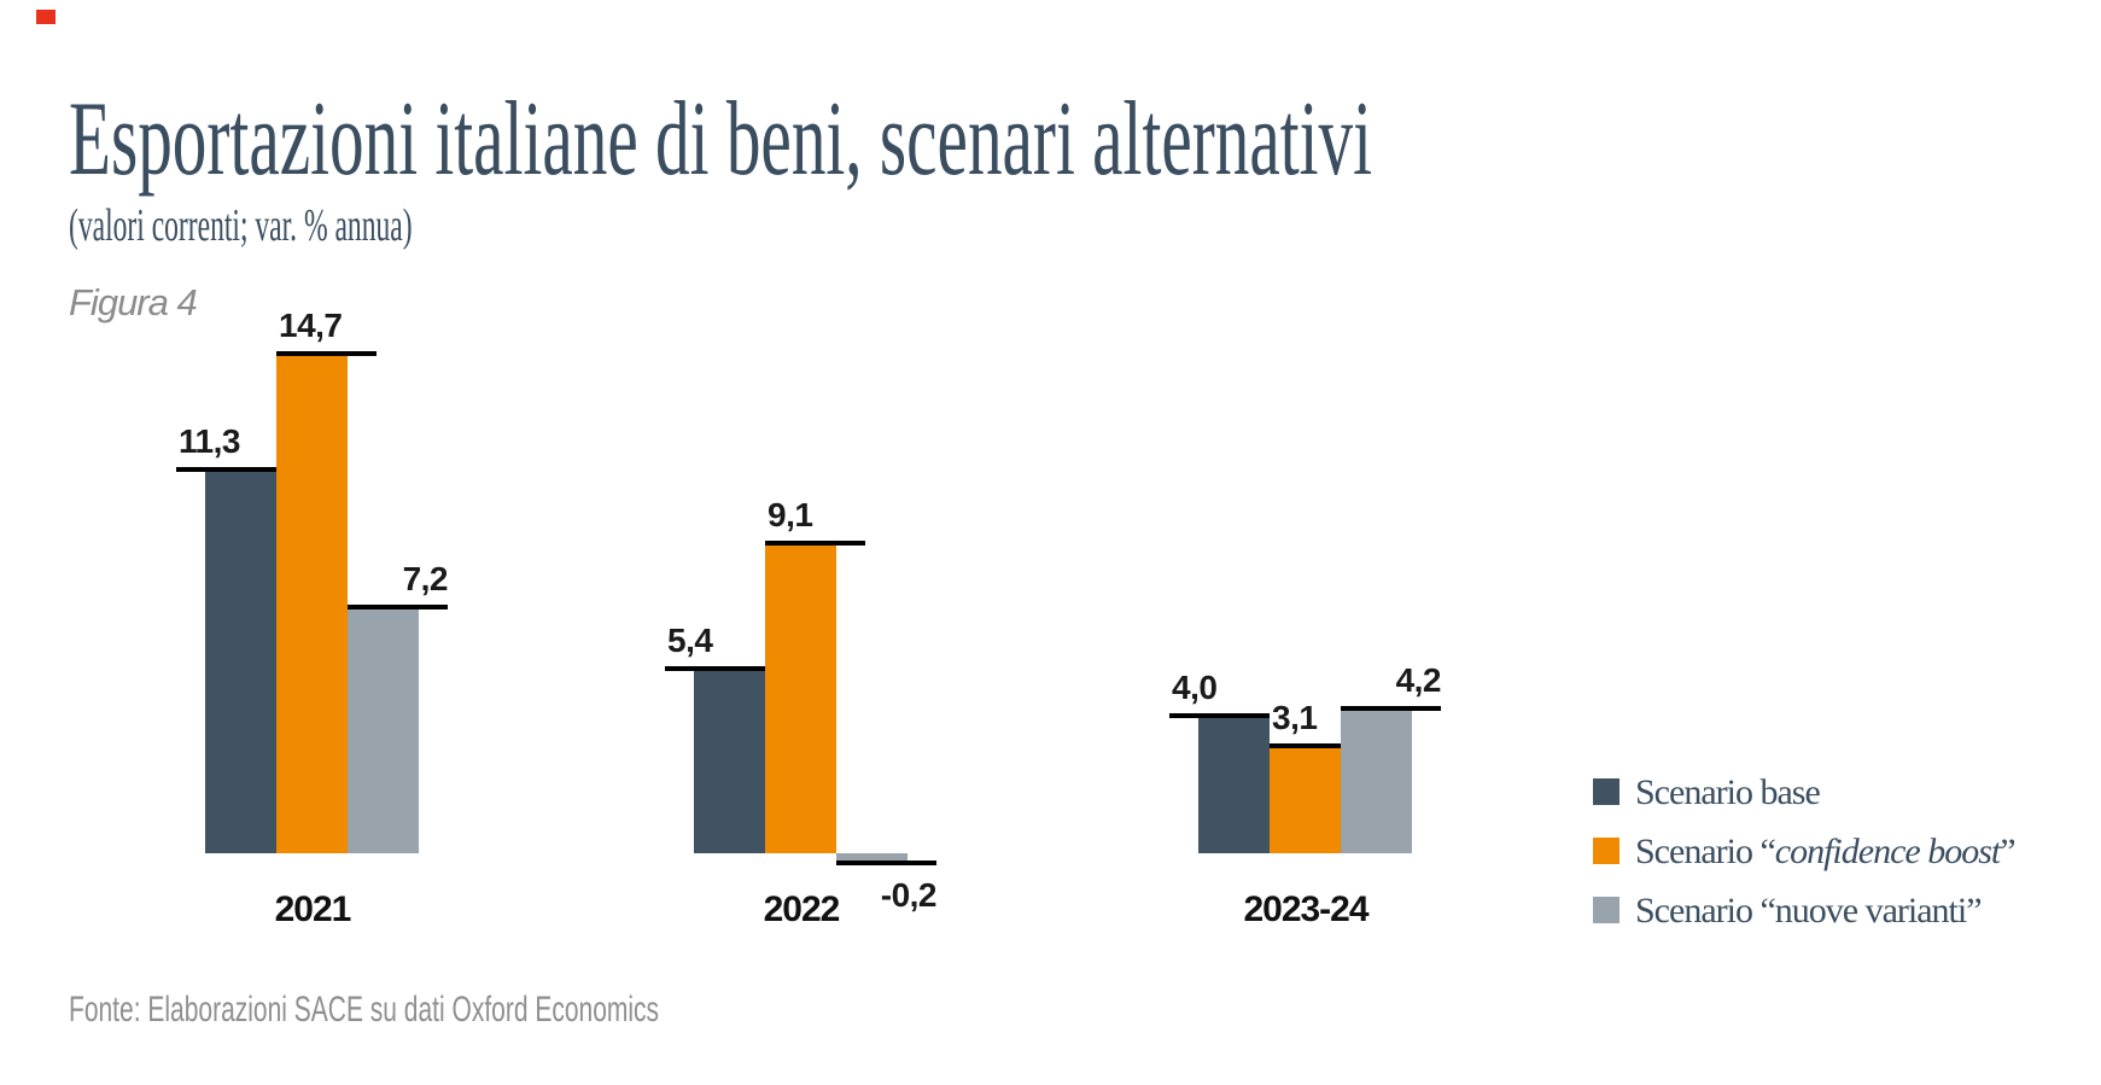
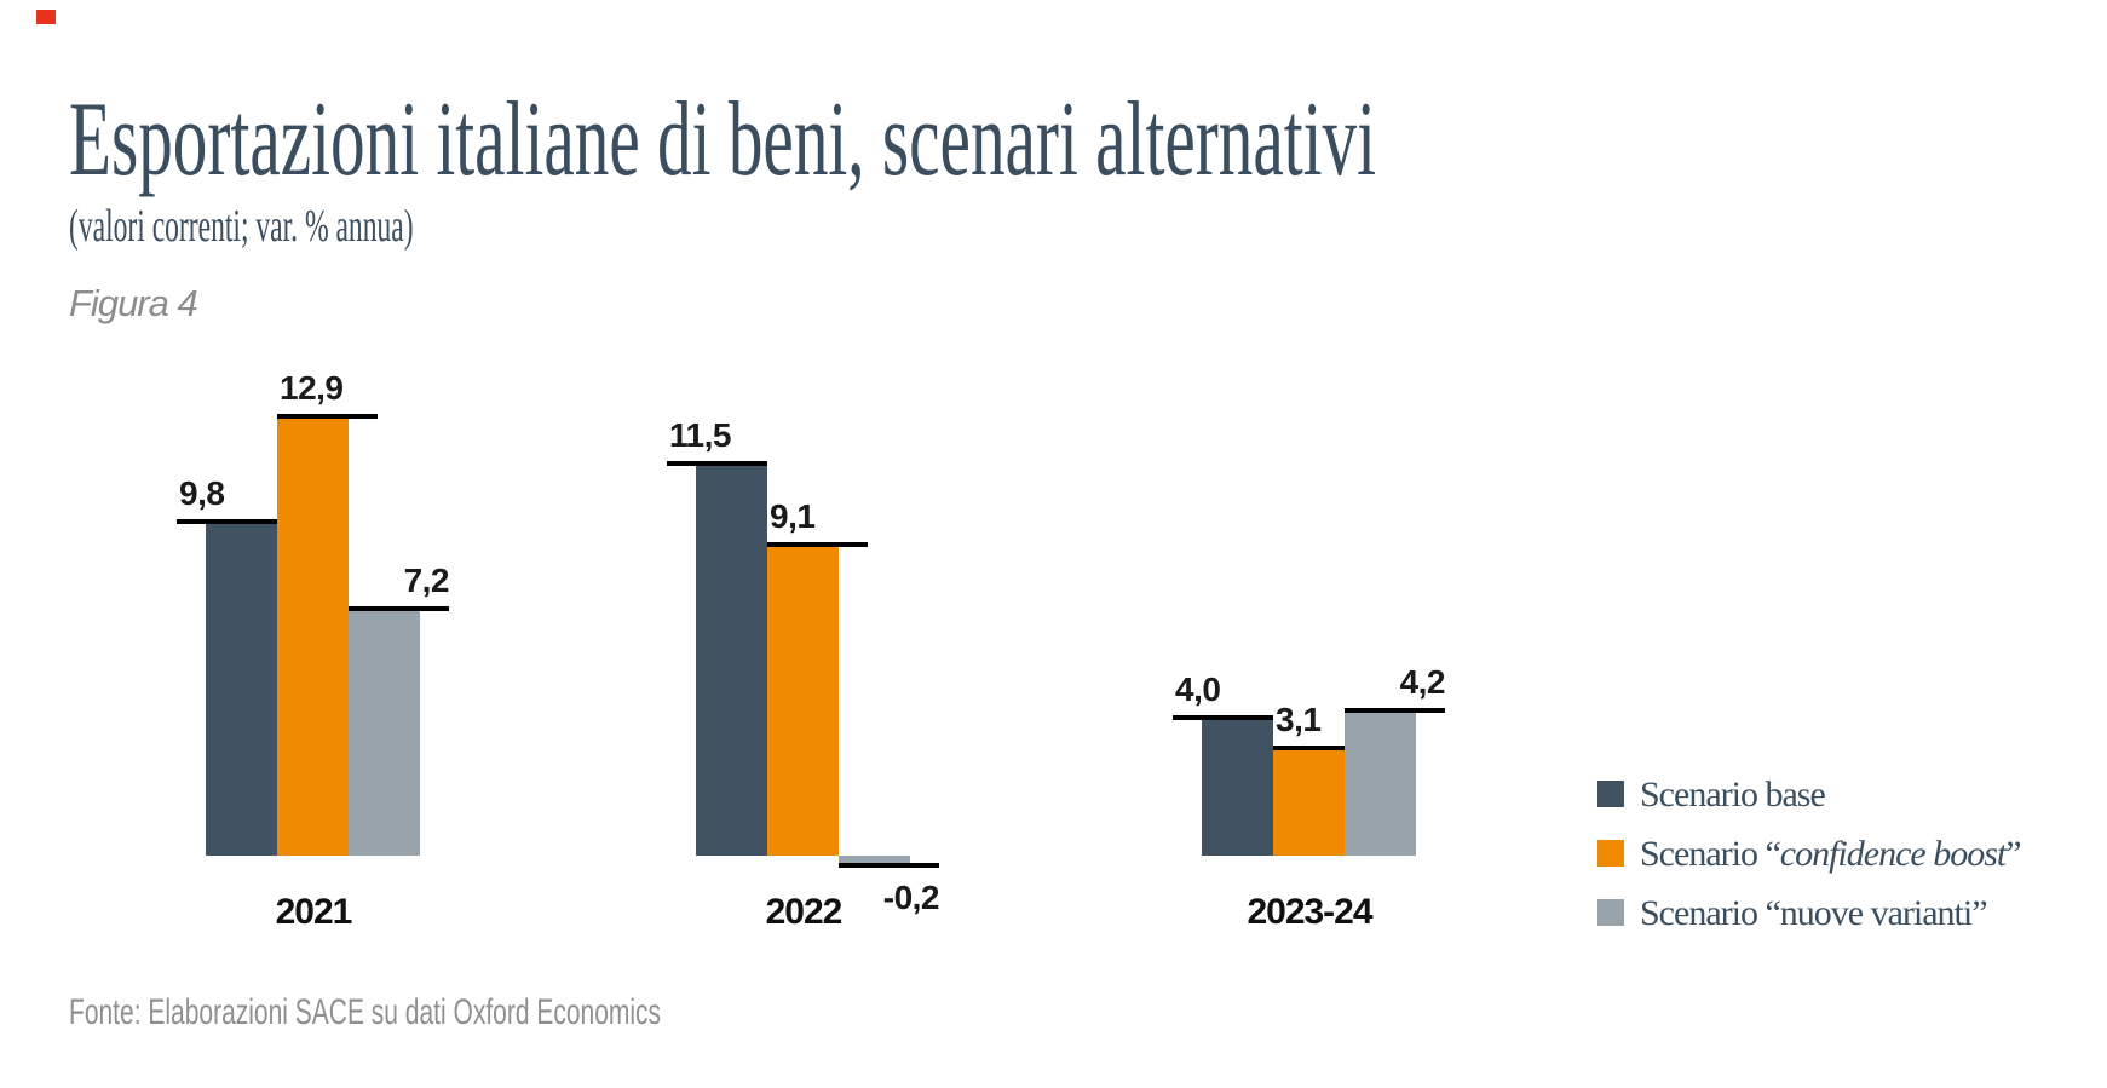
Scenario base/2021: 11,3 -> 9,8
Scenario “confidence boost”/2021: 14,7 -> 12,9
Scenario base/2022: 5,4 -> 11,5
